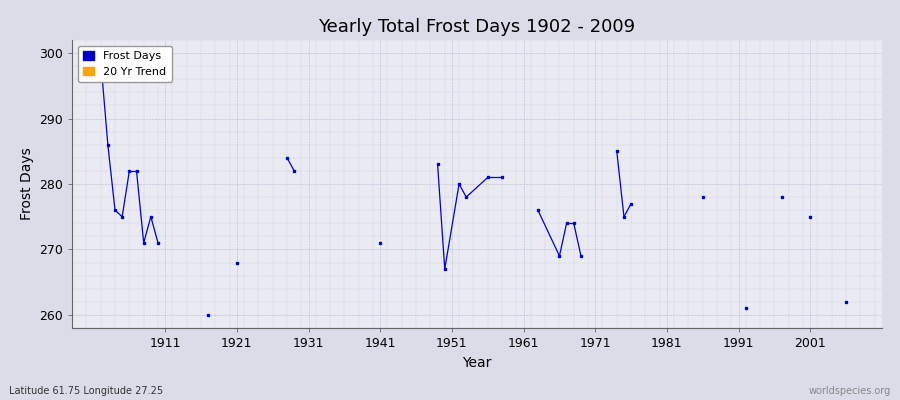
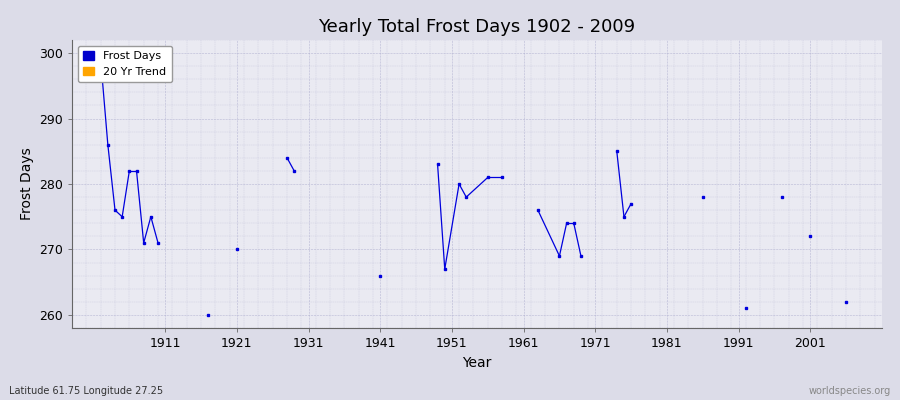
1921: 268 -> 270
1941: 271 -> 266
2001: 275 -> 272
